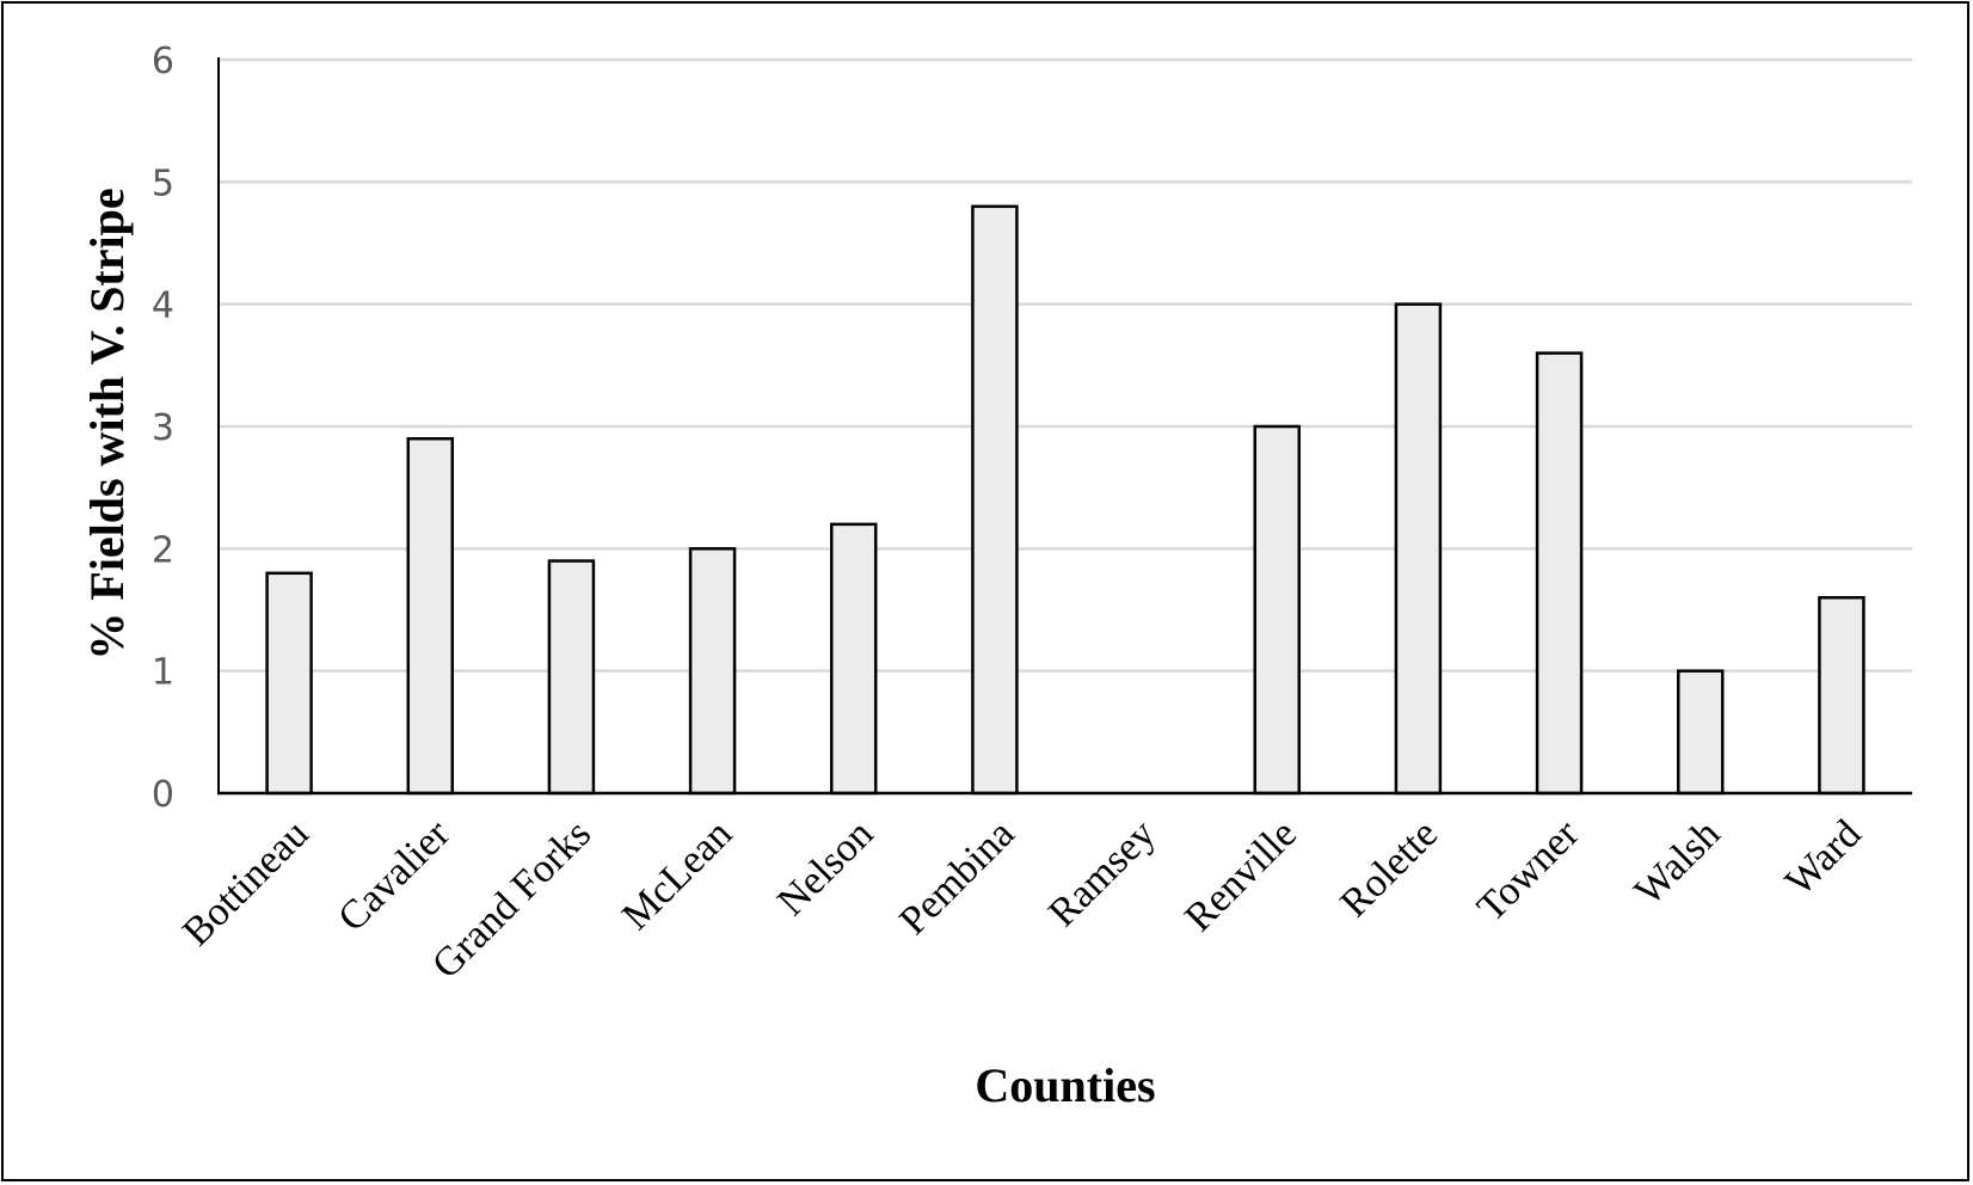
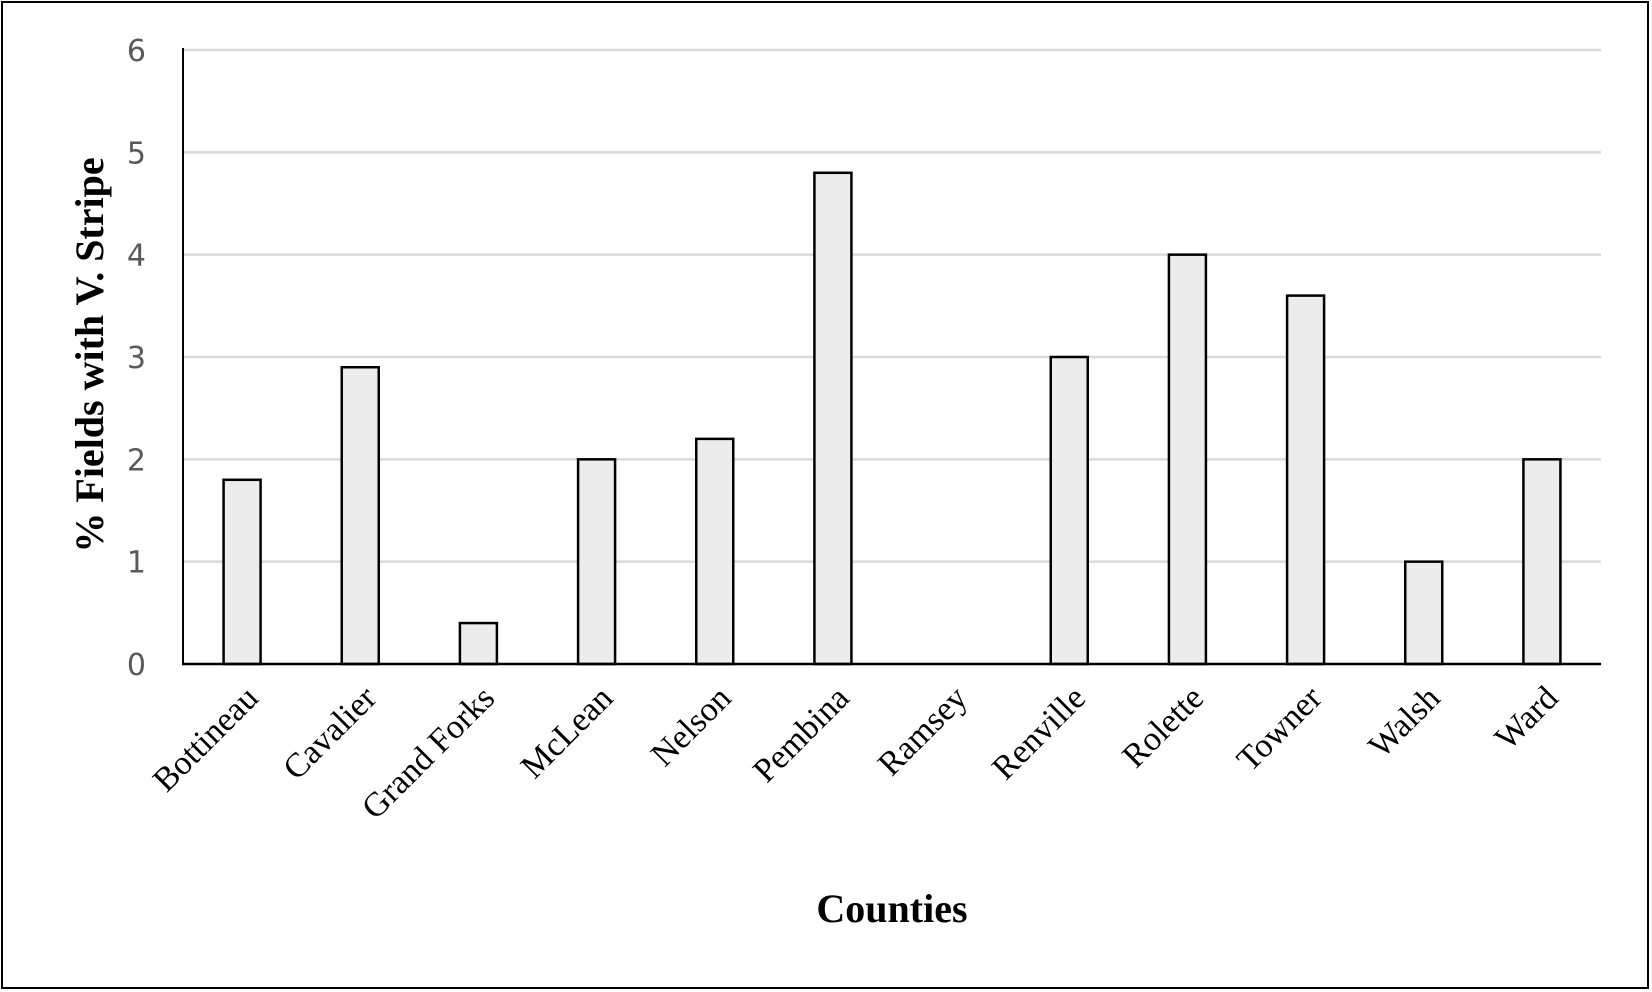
Grand Forks: 1.9 -> 0.4
Ward: 1.6 -> 2.0
